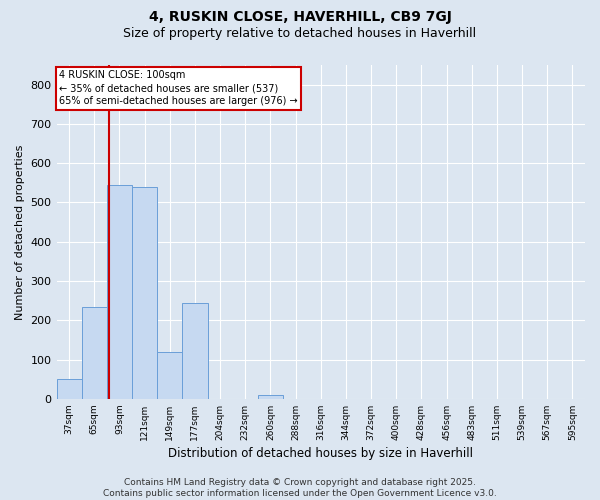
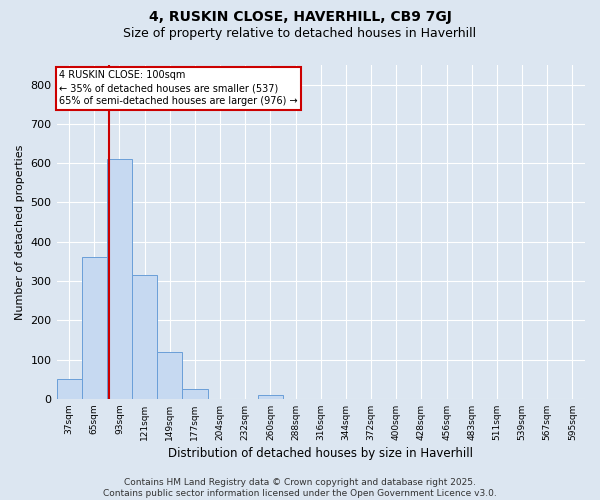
65sqm: 235 -> 360
93sqm: 545 -> 610
121sqm: 540 -> 315
177sqm: 245 -> 25
